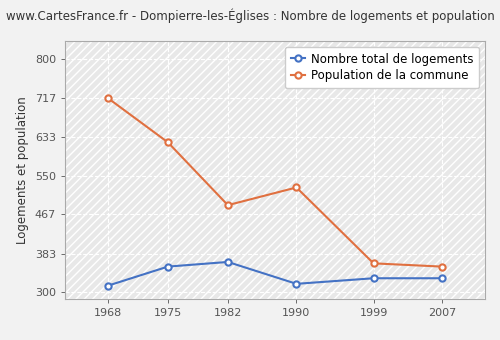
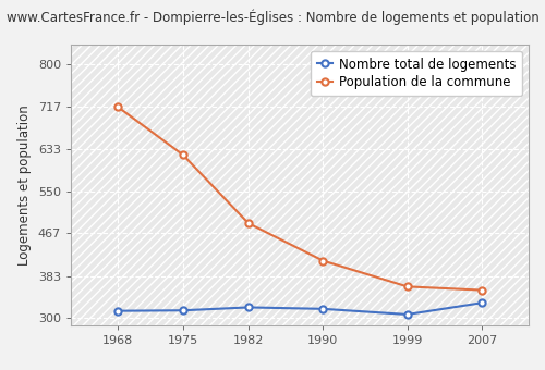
Nombre total de logements/1975: 355 -> 315
Nombre total de logements/1982: 365 -> 321
Population de la commune/1990: 525 -> 413
Nombre total de logements/1999: 330 -> 307
